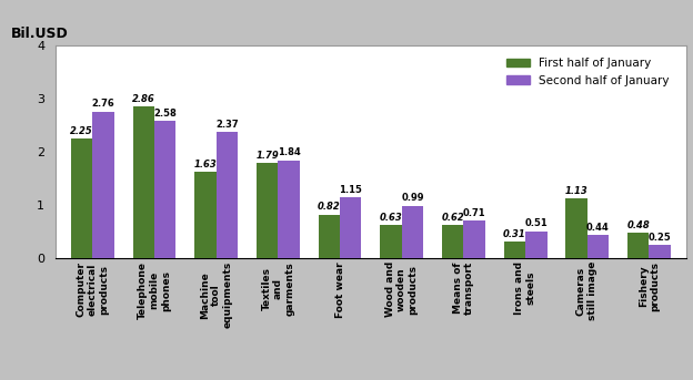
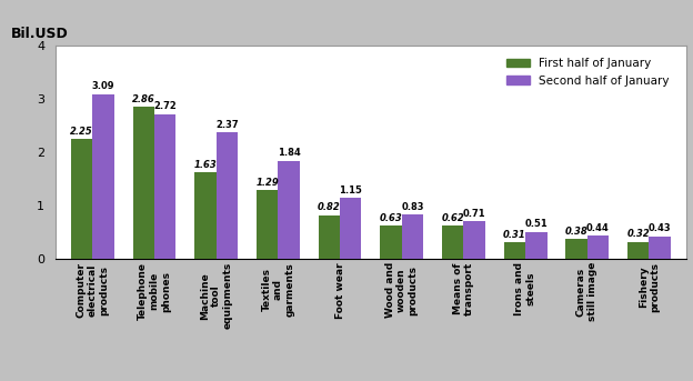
Second half of January/Computer electrical products: 2.76 -> 3.09
Second half of January/Telephone mobile phones: 2.58 -> 2.72
First half of January/Textiles and garments: 1.79 -> 1.29
Second half of January/Wood and wooden products: 0.99 -> 0.83
First half of January/Cameras still image: 1.13 -> 0.38
First half of January/Fishery products: 0.48 -> 0.32
Second half of January/Fishery products: 0.25 -> 0.43
